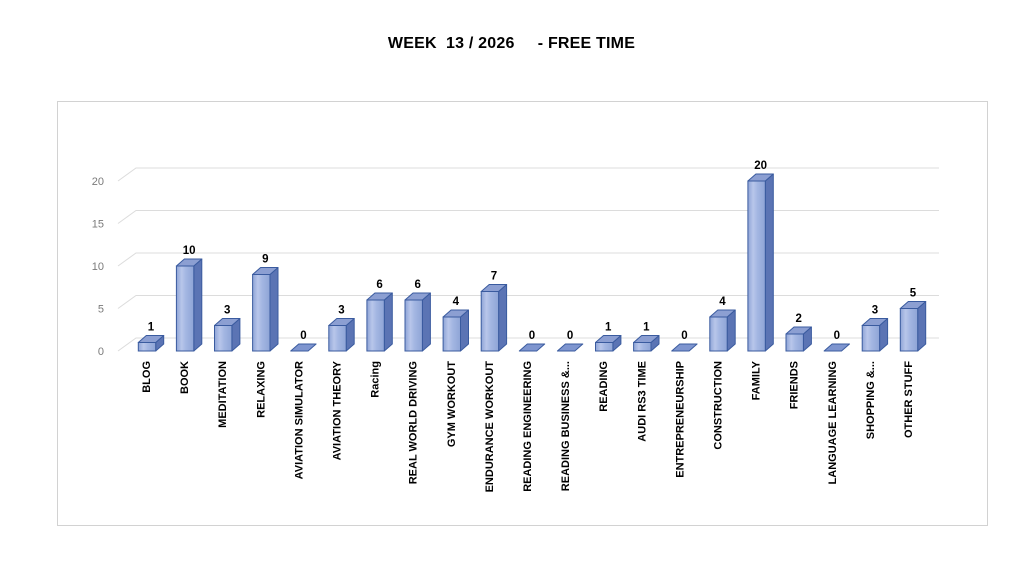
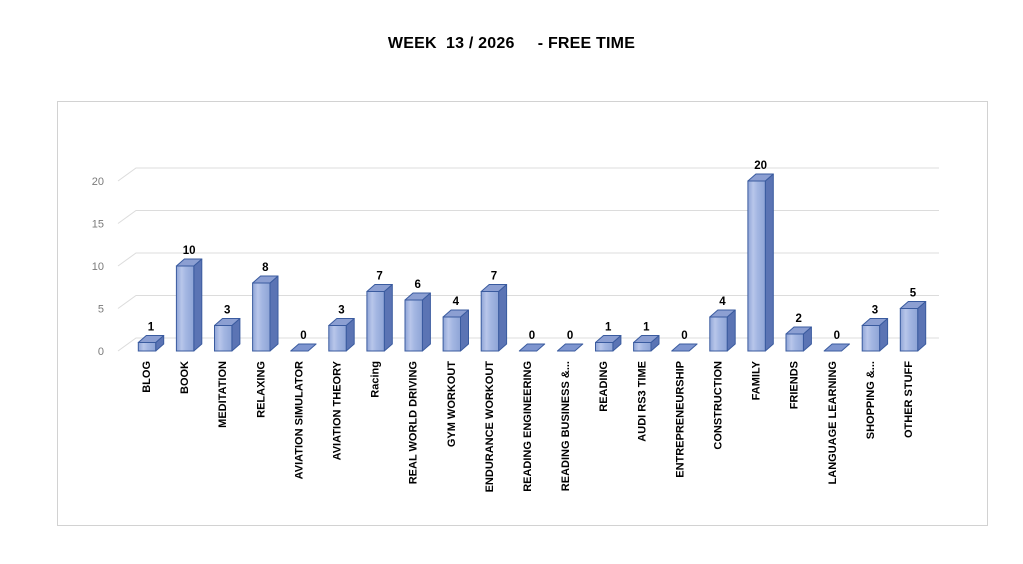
RELAXING: 9 -> 8
Racing: 6 -> 7
